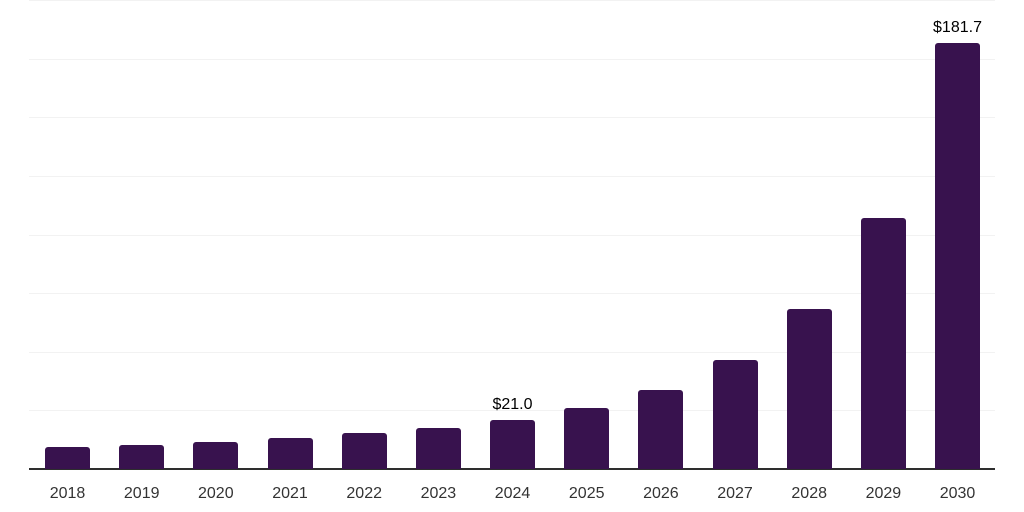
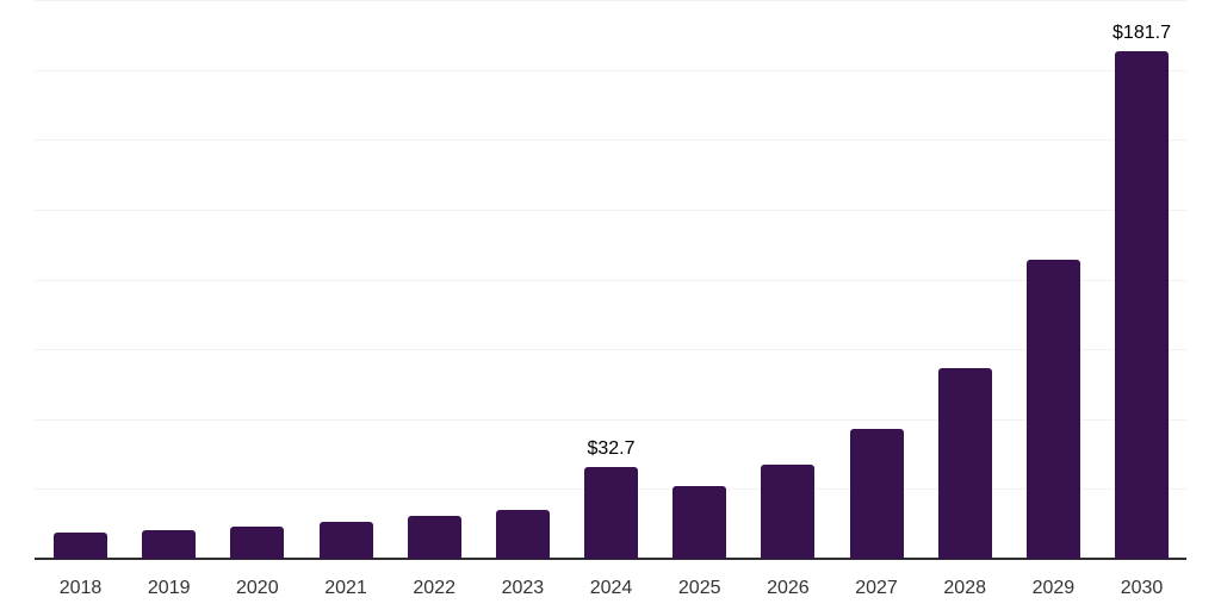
2024: $21.0 -> $32.7
